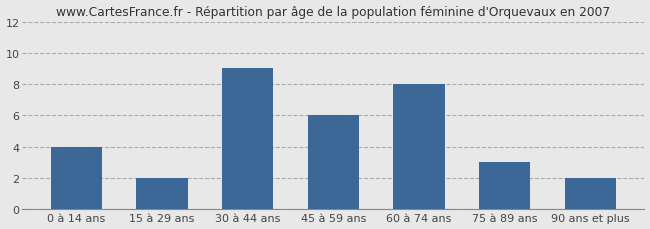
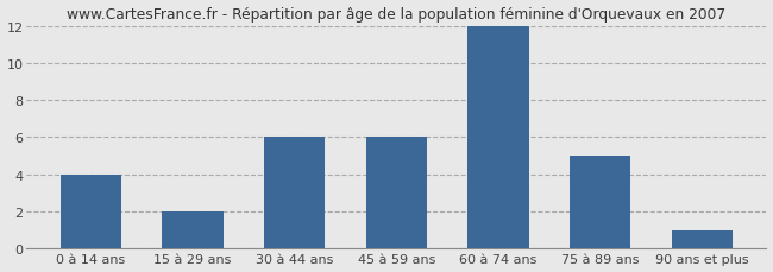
30 à 44 ans: 9 -> 6
60 à 74 ans: 8 -> 12
75 à 89 ans: 3 -> 5
90 ans et plus: 2 -> 1
